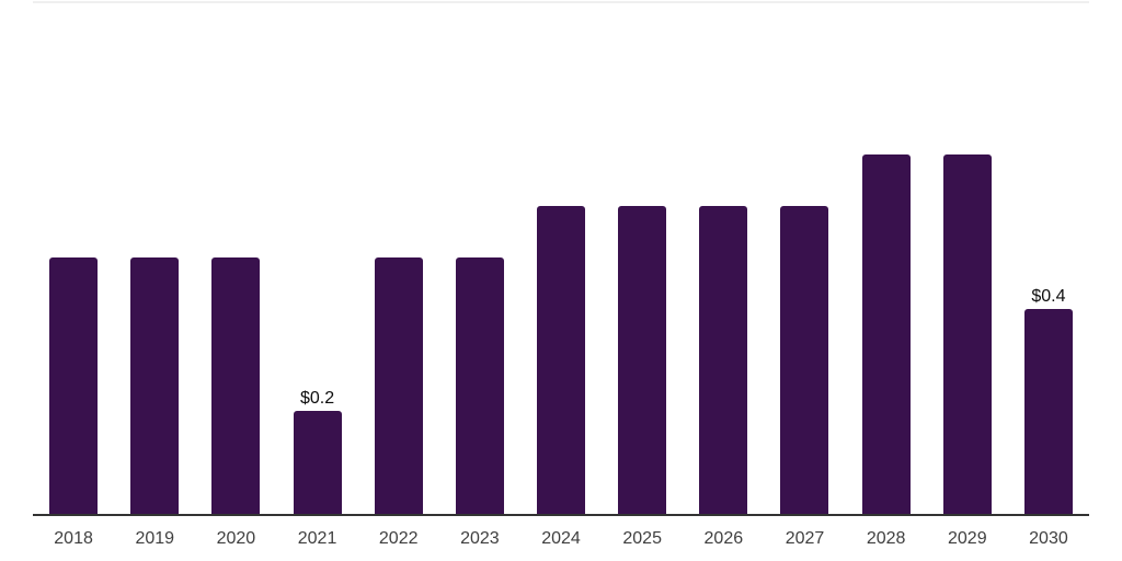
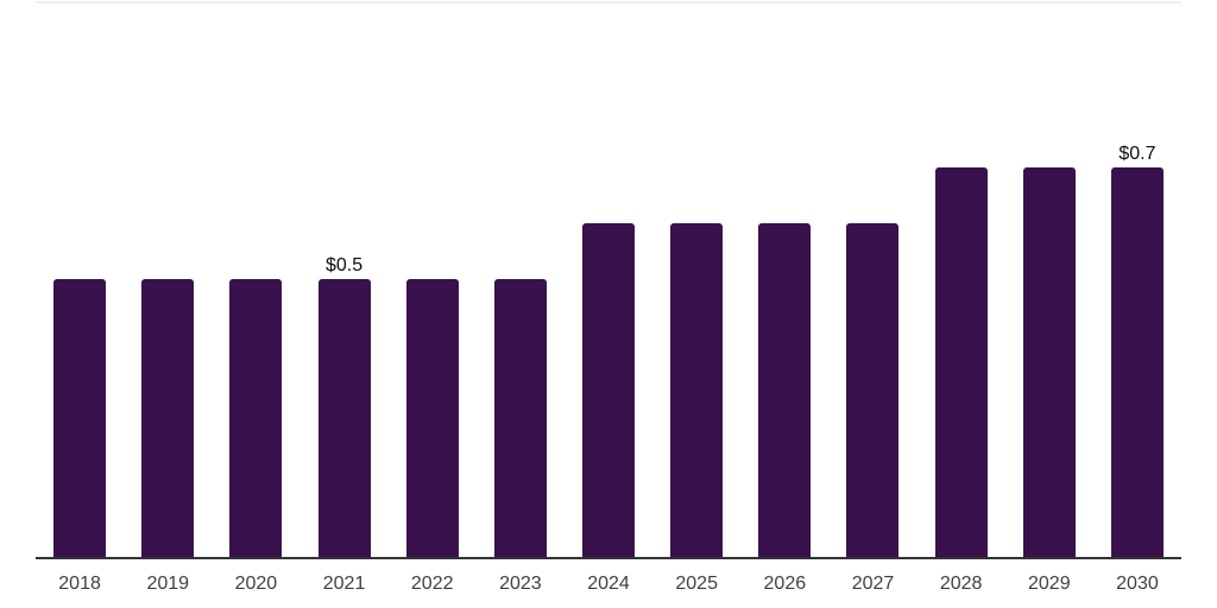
2021: $0.2 -> $0.5
2030: $0.4 -> $0.7
